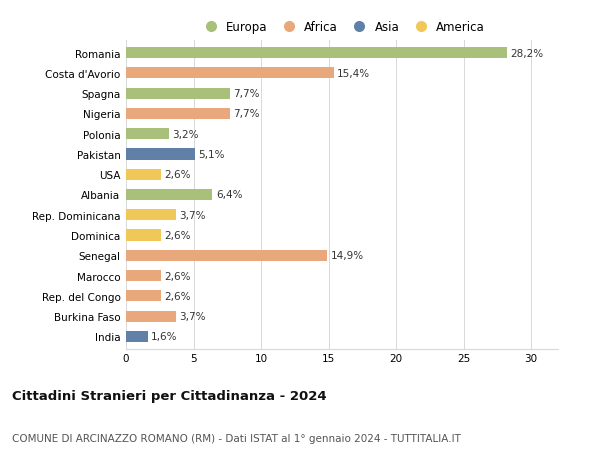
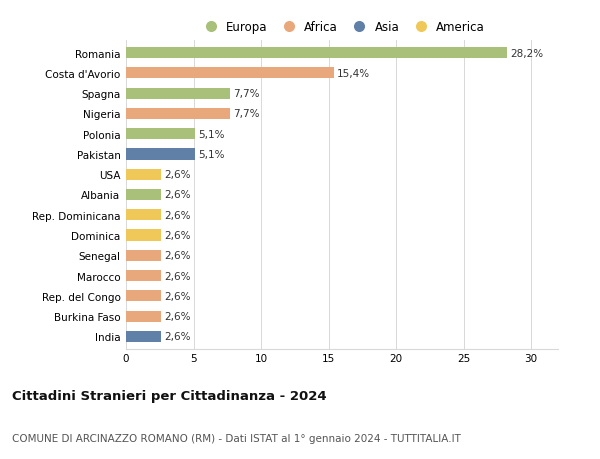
Polonia: 3,2% -> 5,1%
Albania: 6,4% -> 2,6%
Rep. Dominicana: 3,7% -> 2,6%
Senegal: 14,9% -> 2,6%
Burkina Faso: 3,7% -> 2,6%
India: 1,6% -> 2,6%
